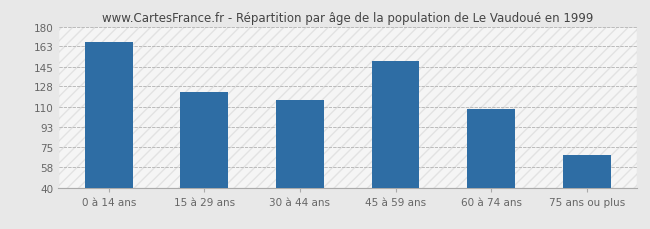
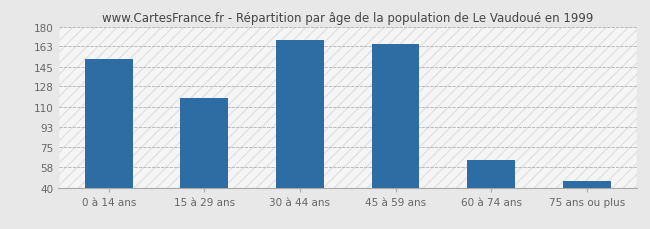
0 à 14 ans: 167 -> 152
15 à 29 ans: 123 -> 118
30 à 44 ans: 116 -> 168
45 à 59 ans: 150 -> 165
60 à 74 ans: 108 -> 64
75 ans ou plus: 68 -> 46
